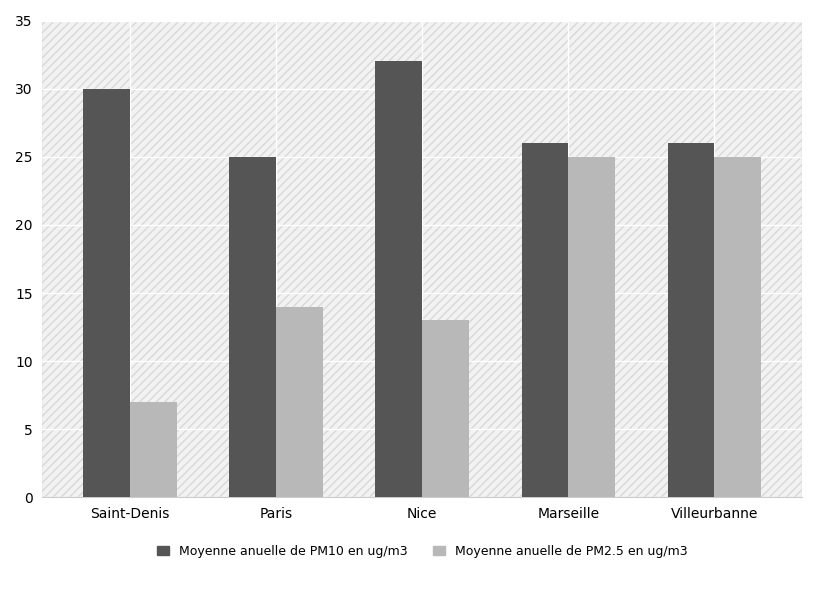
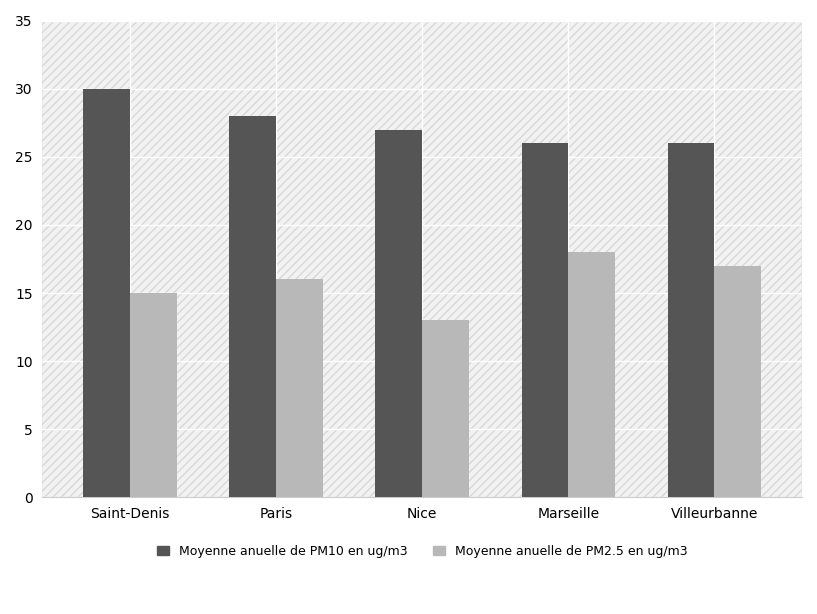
Moyenne anuelle de PM2.5 en ug/m3/Saint-Denis: 7 -> 15
Moyenne anuelle de PM10 en ug/m3/Paris: 25 -> 28
Moyenne anuelle de PM2.5 en ug/m3/Paris: 14 -> 16
Moyenne anuelle de PM10 en ug/m3/Nice: 32 -> 27
Moyenne anuelle de PM2.5 en ug/m3/Marseille: 25 -> 18
Moyenne anuelle de PM2.5 en ug/m3/Villeurbanne: 25 -> 17
